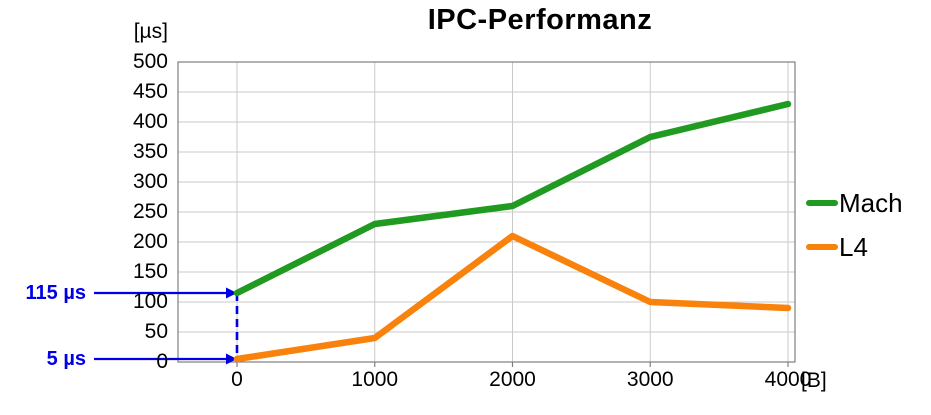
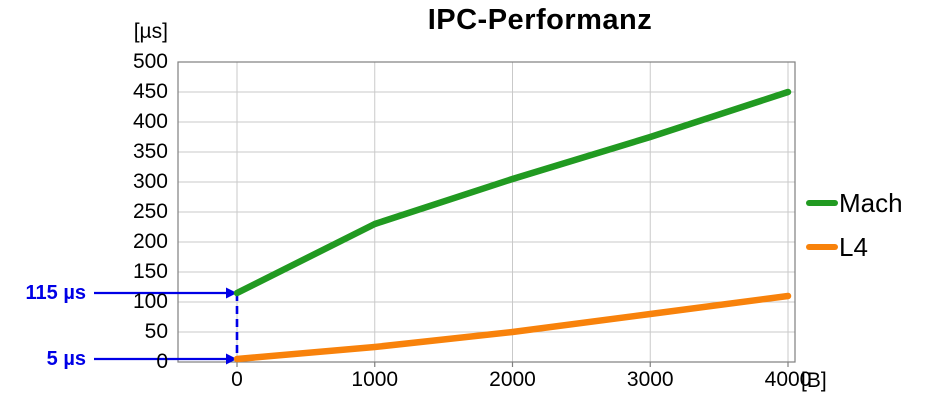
L4/1000: 40 -> 20
Mach/2000: 260 -> 300
L4/2000: 210 -> 50
L4/3000: 100 -> 80
Mach/4000: 430 -> 450
L4/4000: 90 -> 110
